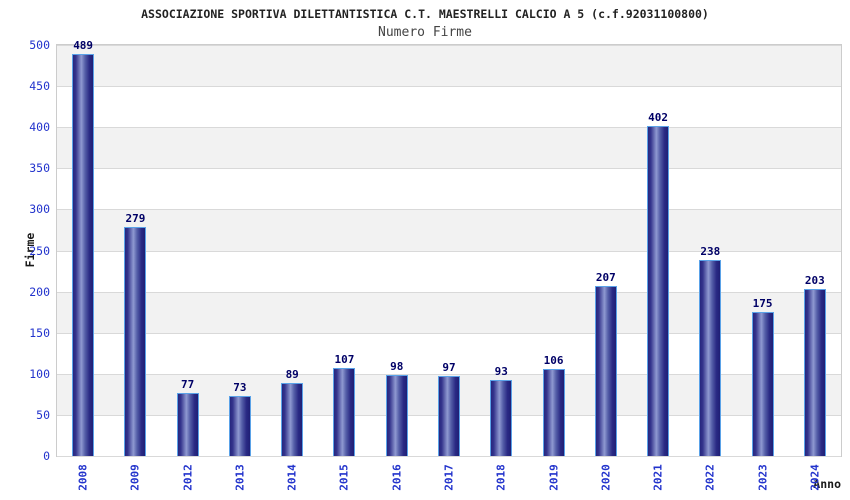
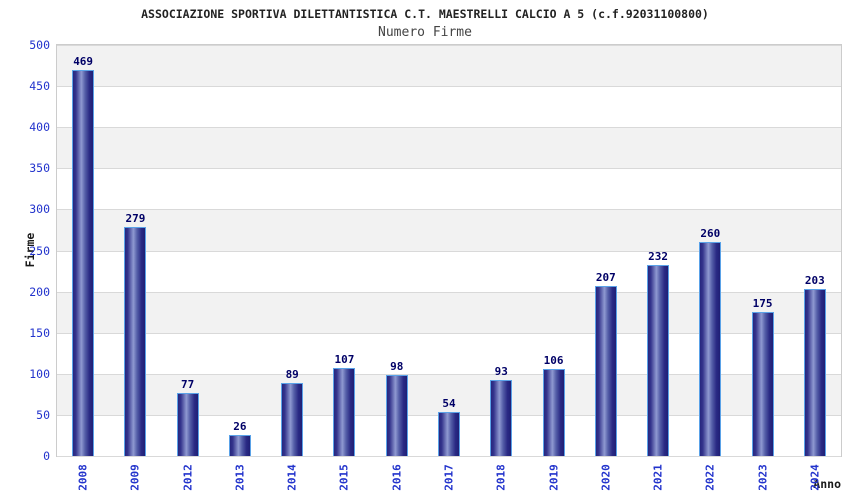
2008: 489 -> 469
2013: 73 -> 26
2017: 97 -> 54
2021: 402 -> 232
2022: 238 -> 260
